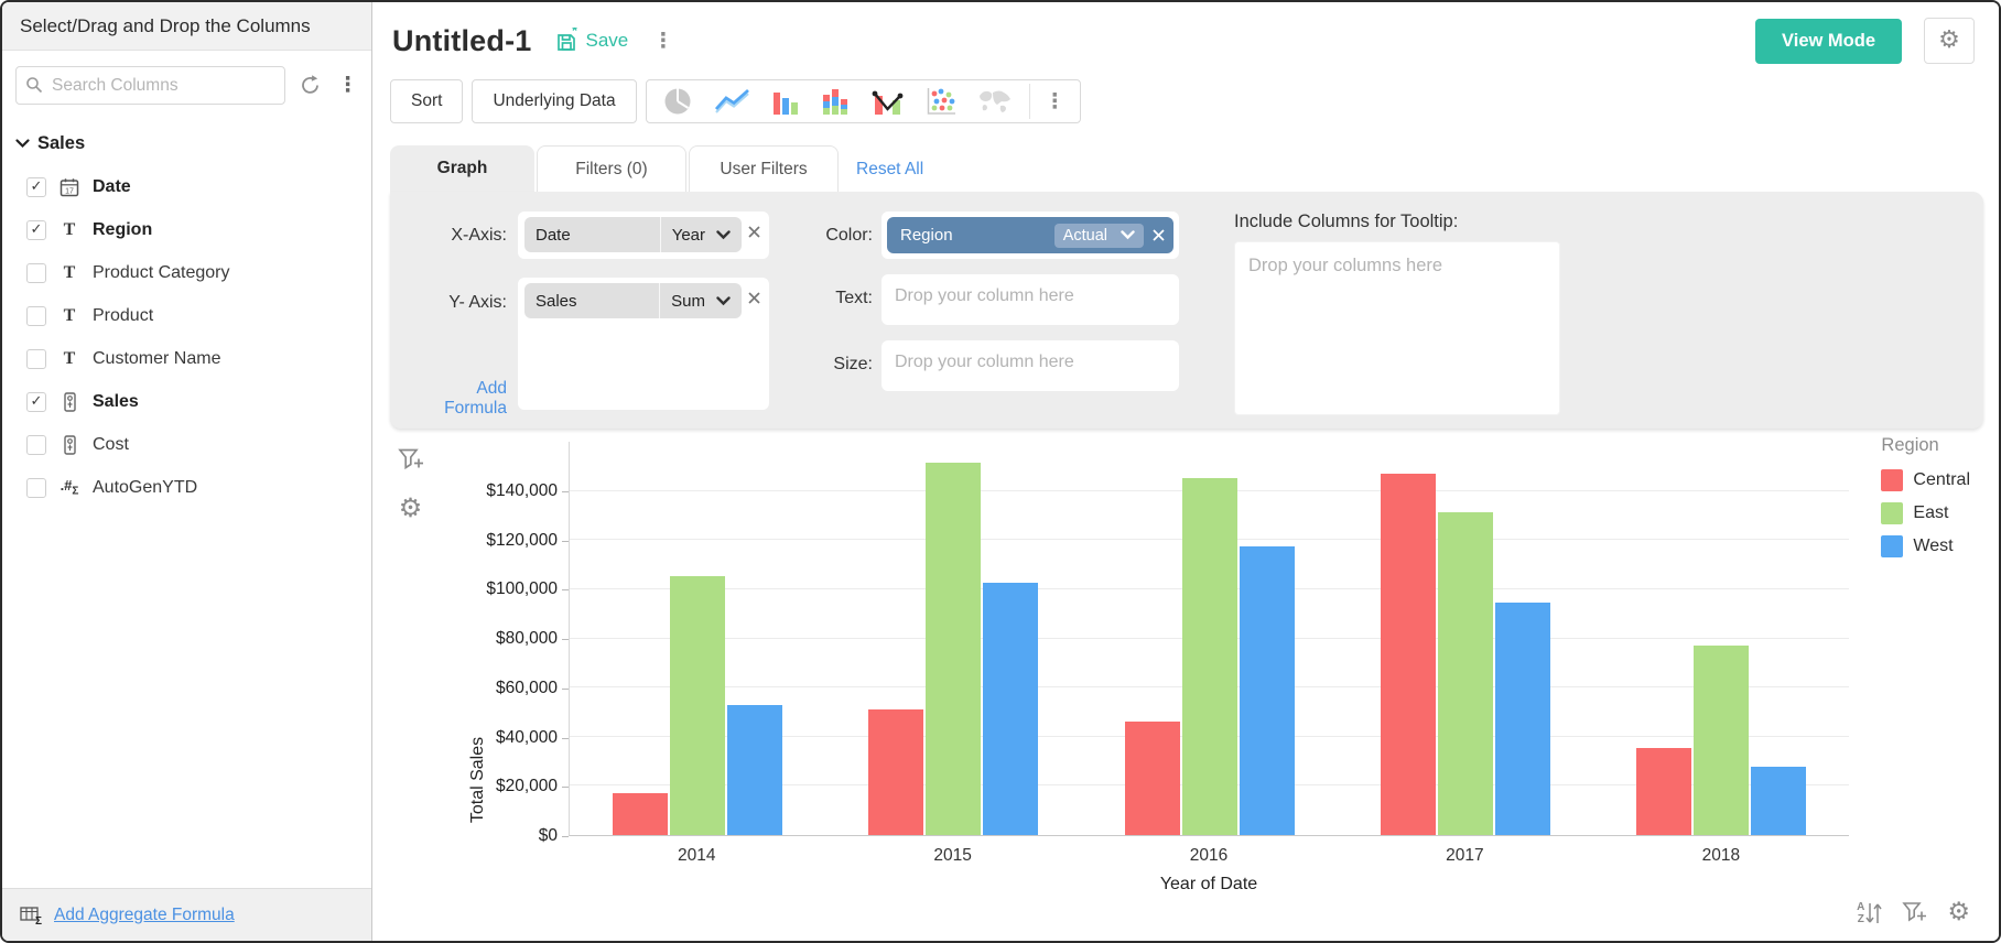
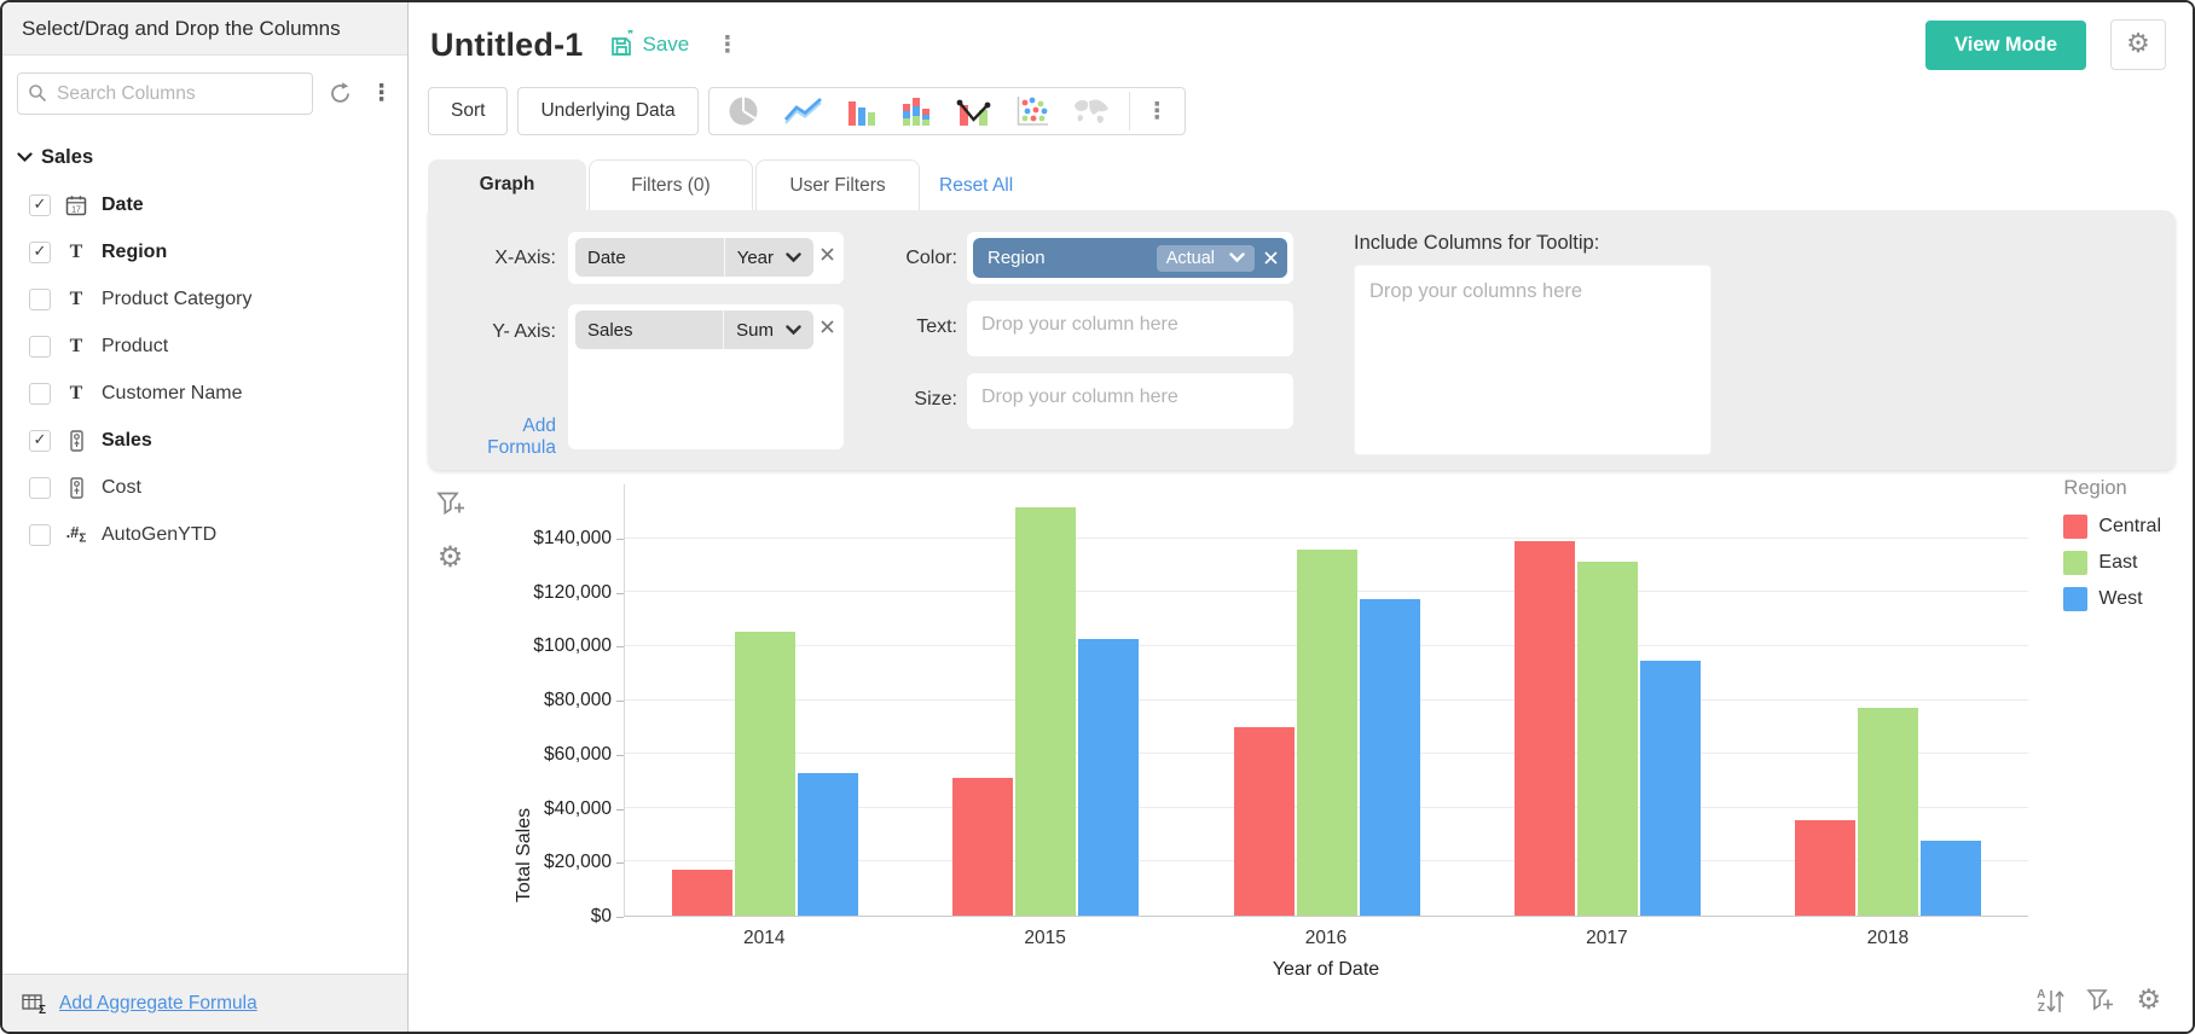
Central/2016: $46000 -> $70000
East/2016: $145000 -> $136000
Central/2017: $147000 -> $139000
